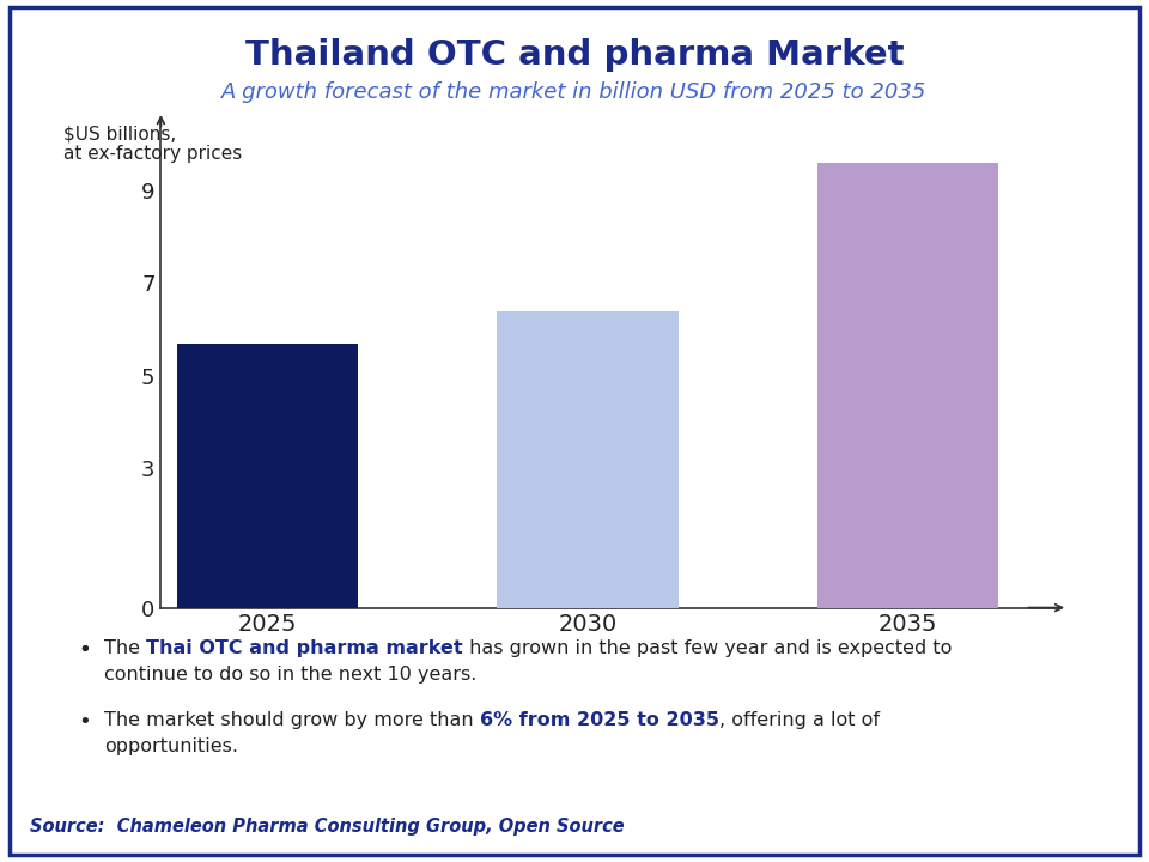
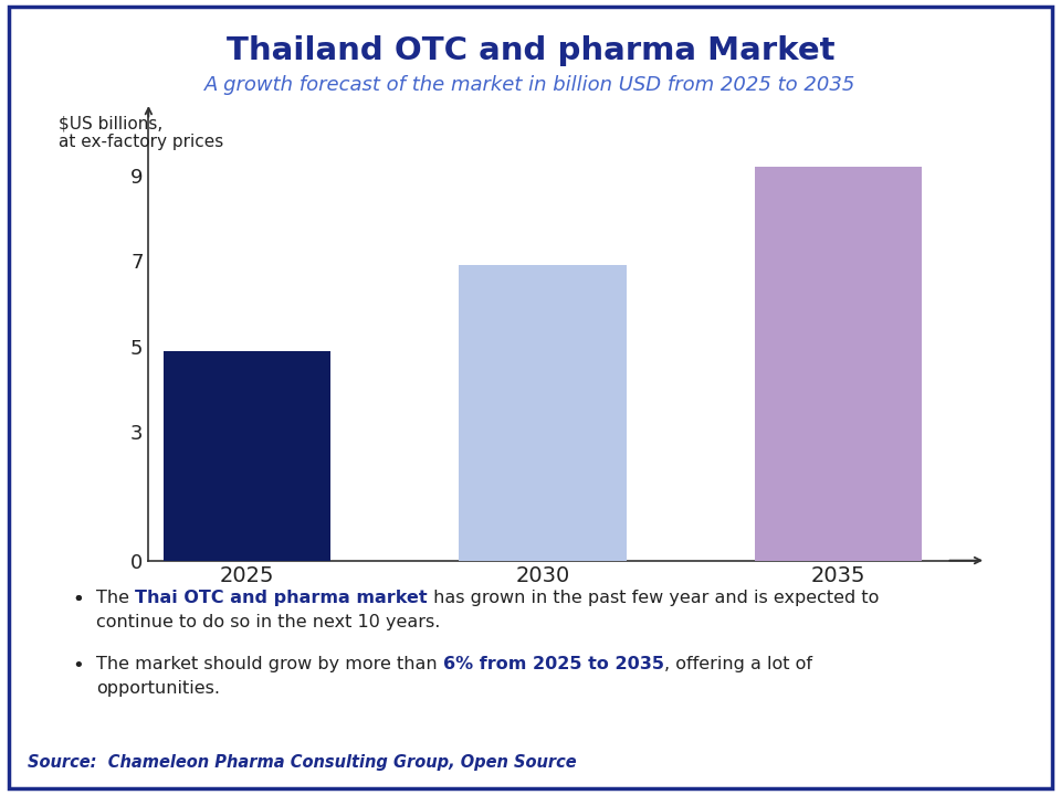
2025: 5.7 -> 4.9
2030: 6.4 -> 6.9
2035: 9.6 -> 9.2
